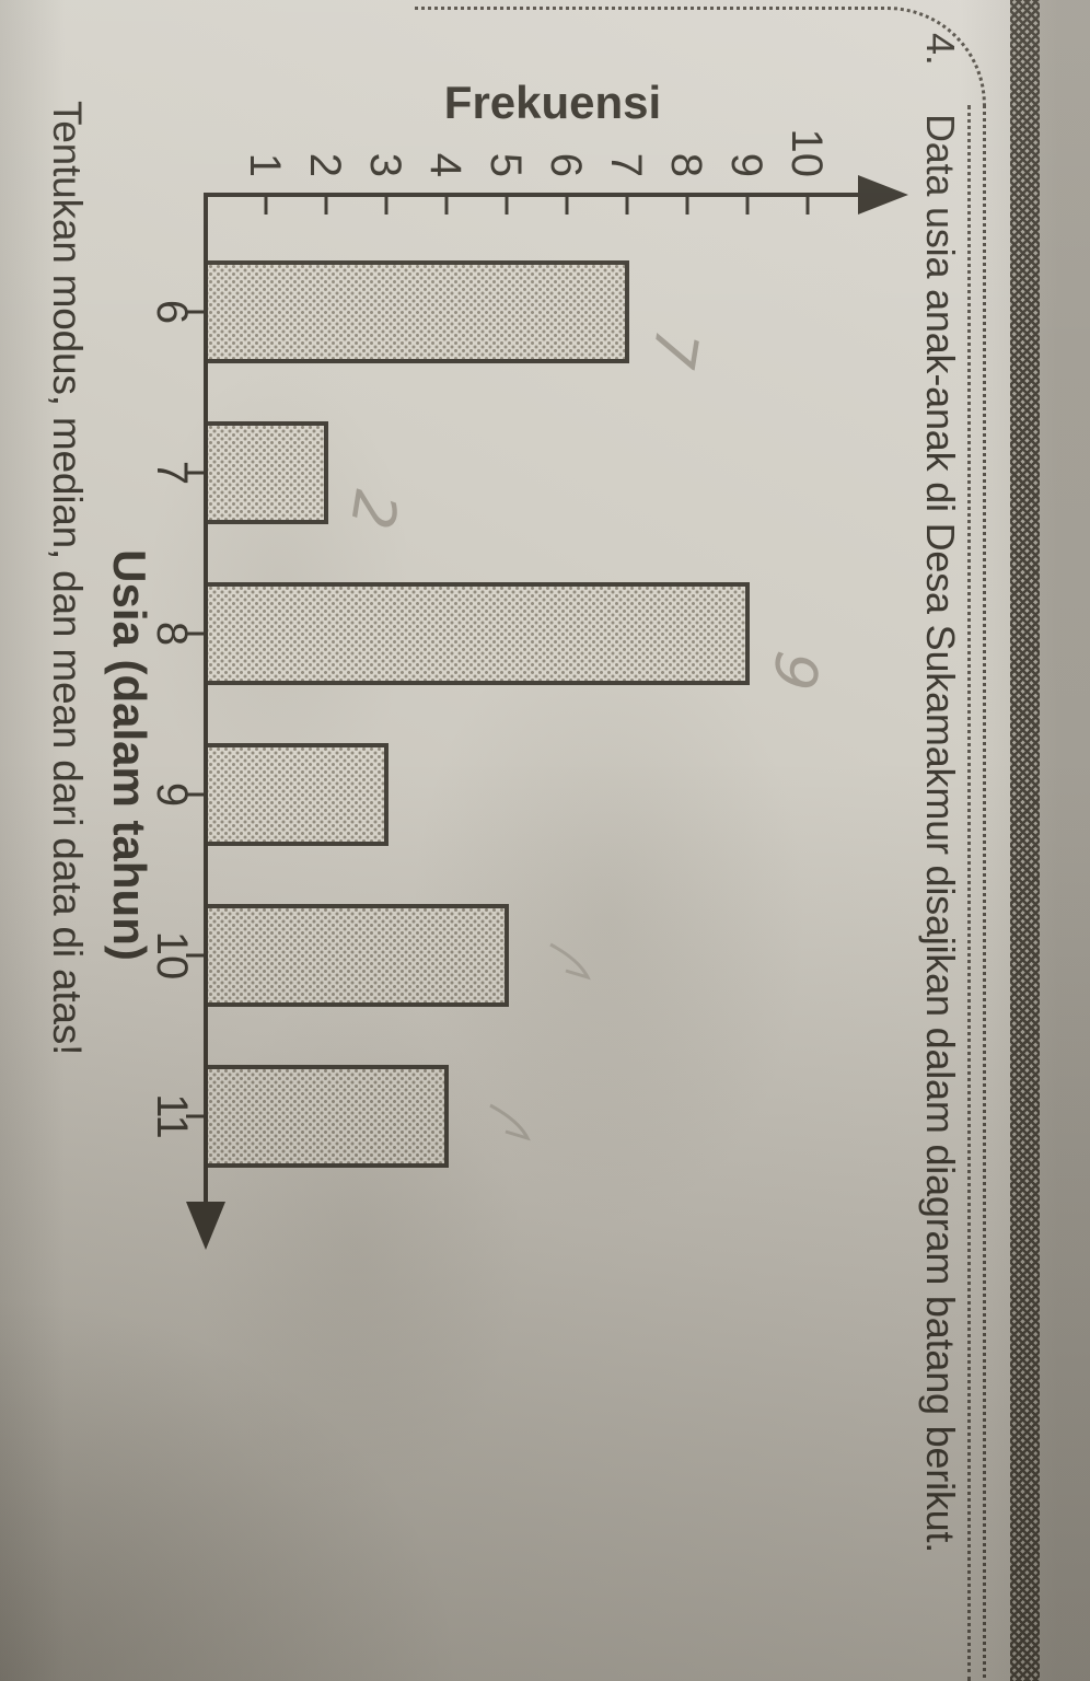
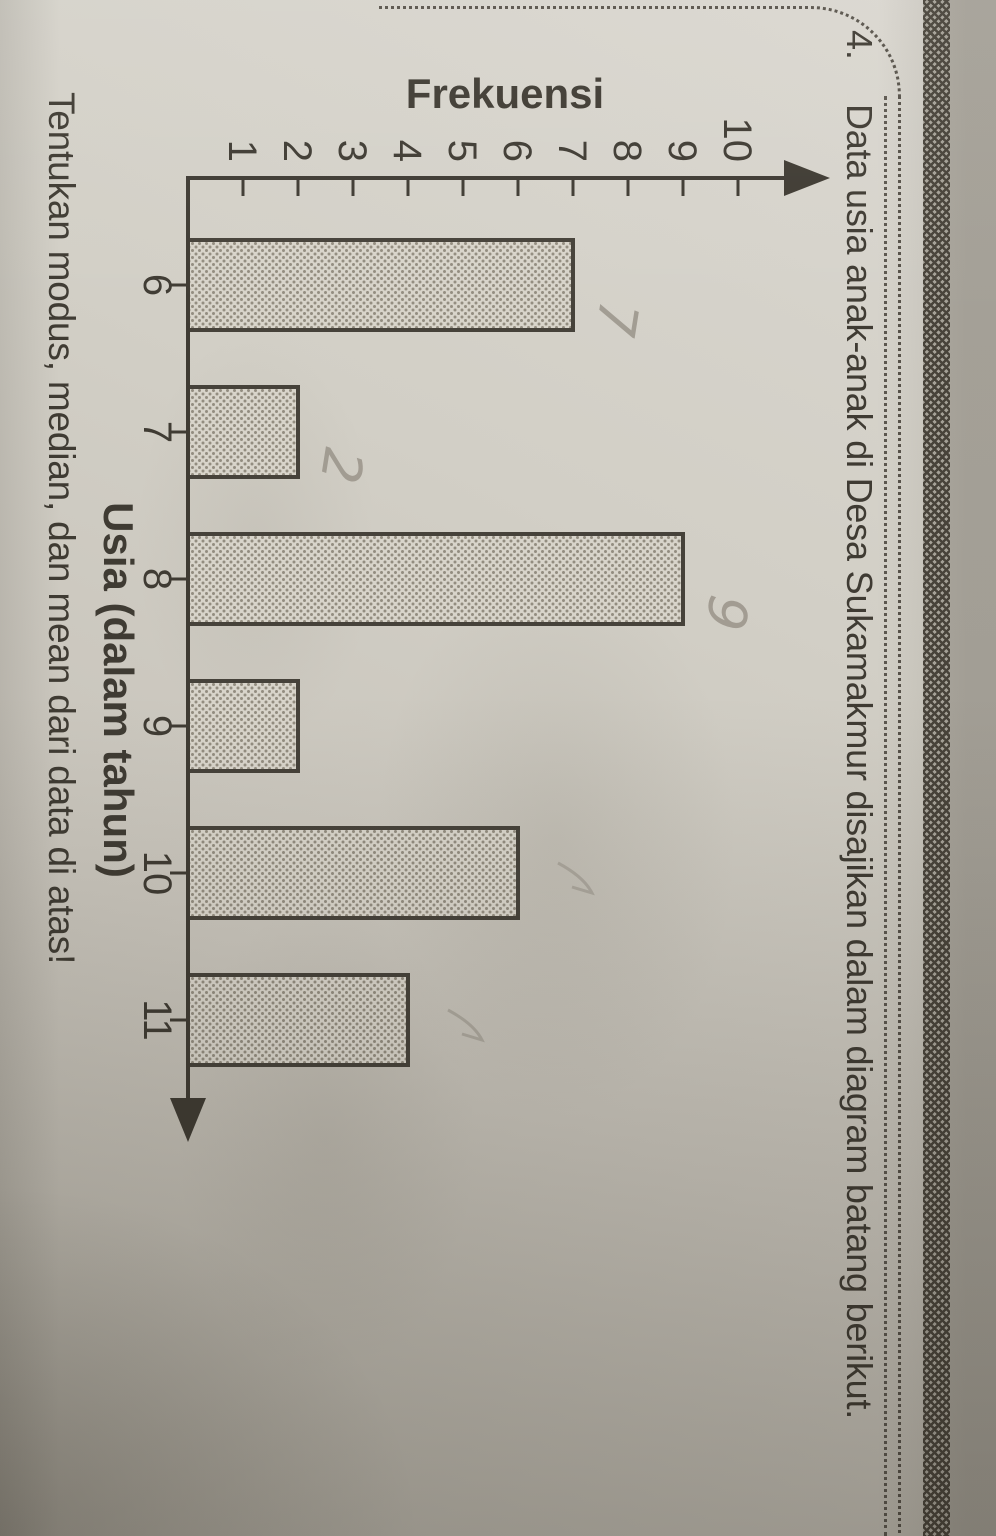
9: 3 -> 2
10: 5 -> 6
